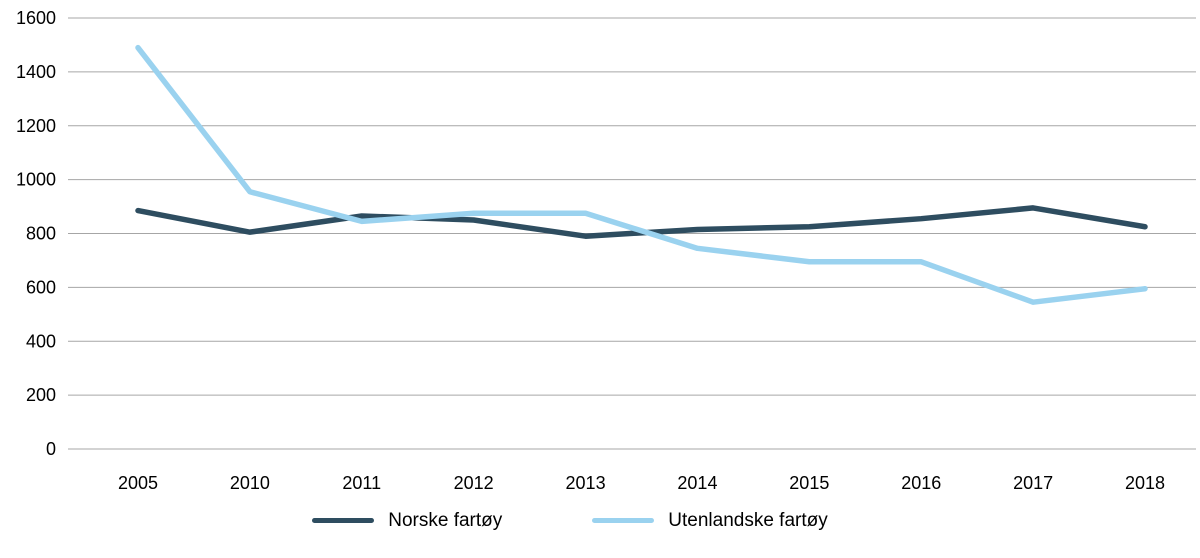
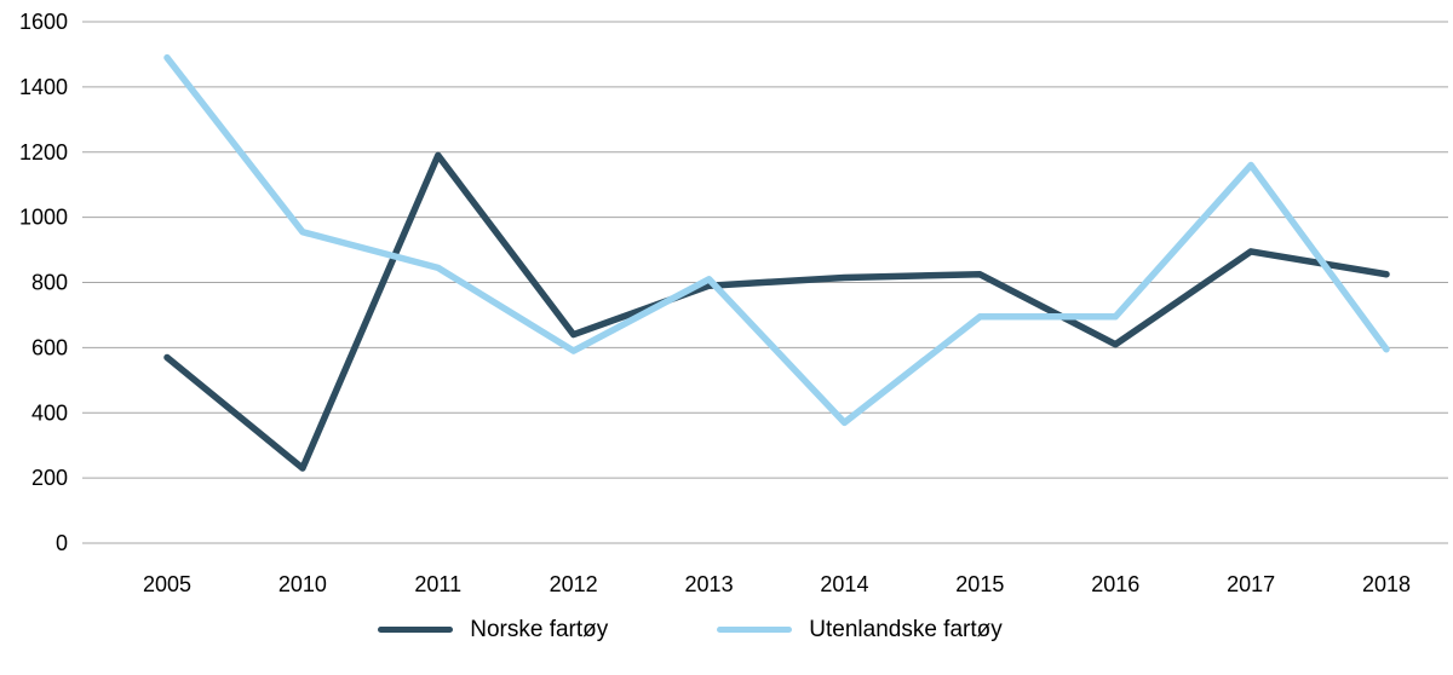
Norske fartøy/2005: 880 -> 570
Norske fartøy/2010: 800 -> 230
Norske fartøy/2011: 860 -> 1190
Norske fartøy/2012: 850 -> 640
Utenlandske fartøy/2012: 880 -> 590
Utenlandske fartøy/2013: 880 -> 810
Utenlandske fartøy/2014: 740 -> 370
Norske fartøy/2016: 860 -> 610
Utenlandske fartøy/2017: 540 -> 1160
